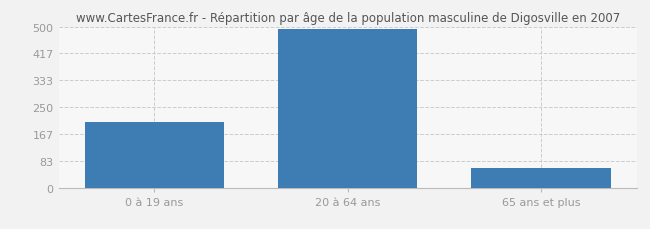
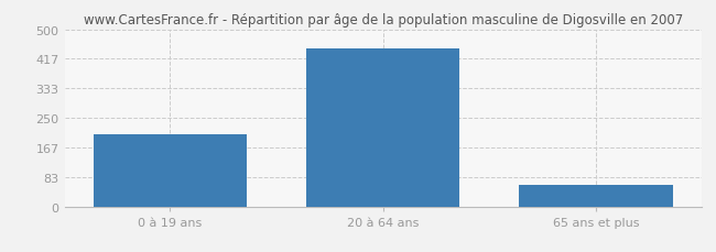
20 à 64 ans: 493 -> 445
